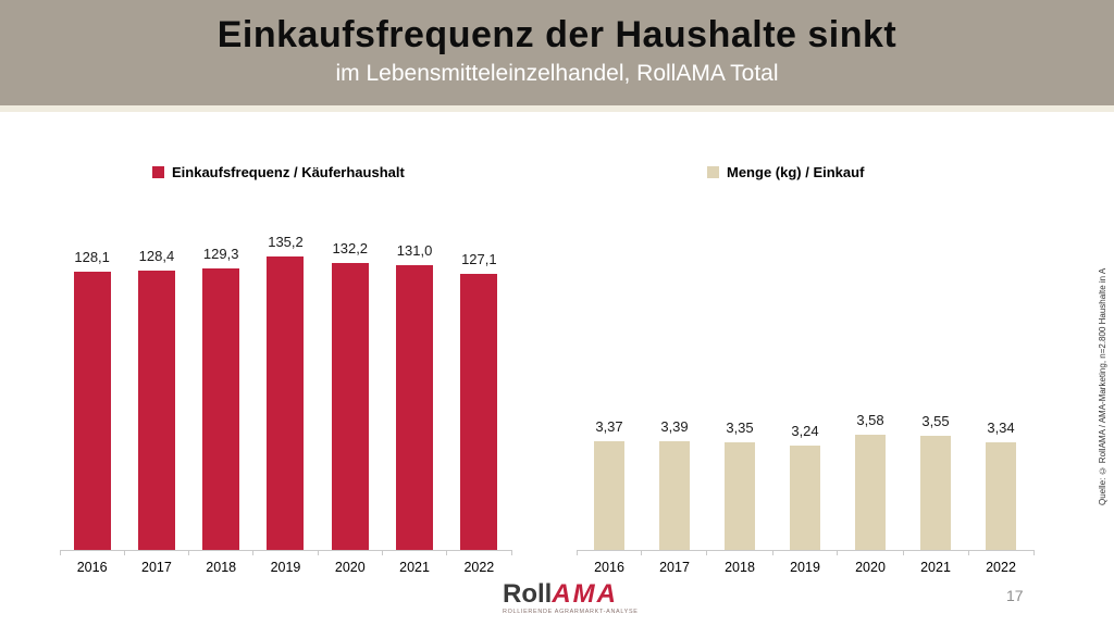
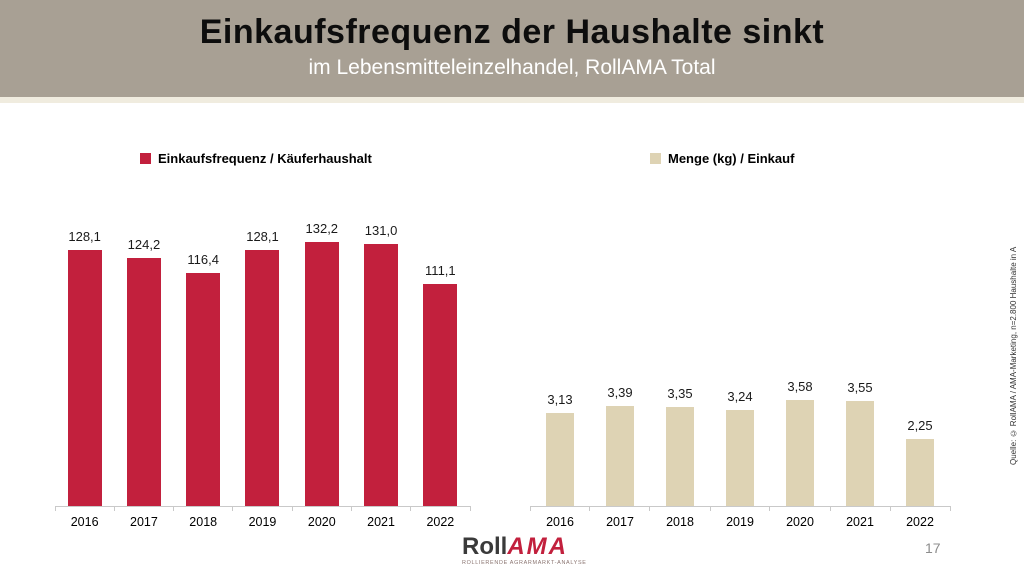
Einkaufsfrequenz / Käuferhaushalt/2017: 128,4 -> 124,2
Einkaufsfrequenz / Käuferhaushalt/2018: 129,3 -> 116,4
Einkaufsfrequenz / Käuferhaushalt/2019: 135,2 -> 128,1
Einkaufsfrequenz / Käuferhaushalt/2022: 127,1 -> 111,1
Menge (kg) / Einkauf/2016: 3,37 -> 3,13
Menge (kg) / Einkauf/2022: 3,34 -> 2,25
